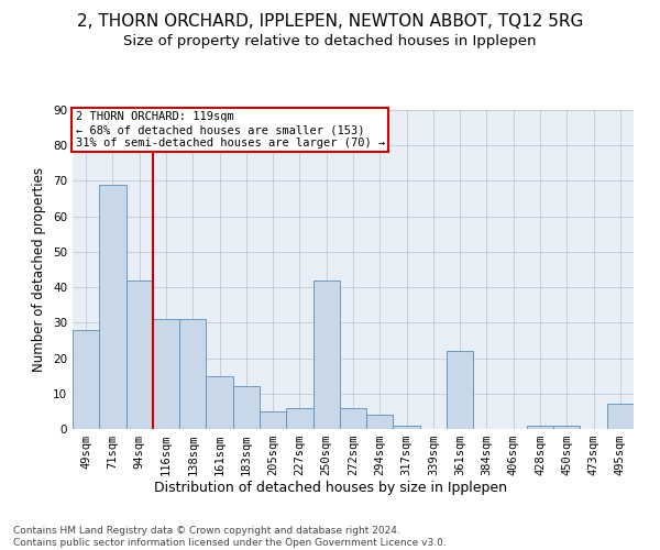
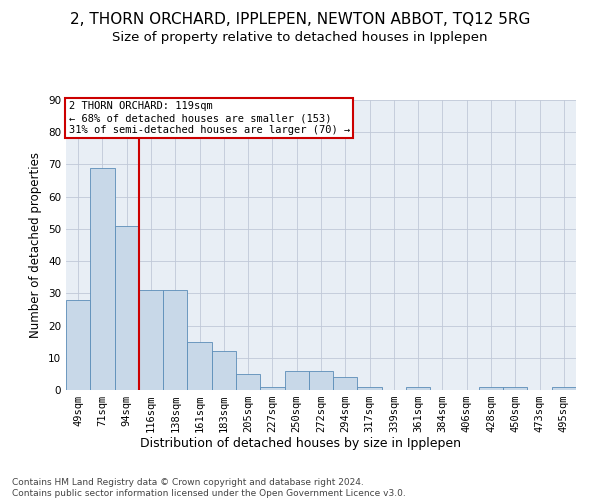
94sqm: 42 -> 51
227sqm: 6 -> 1
250sqm: 42 -> 6
361sqm: 22 -> 1
495sqm: 7 -> 1
